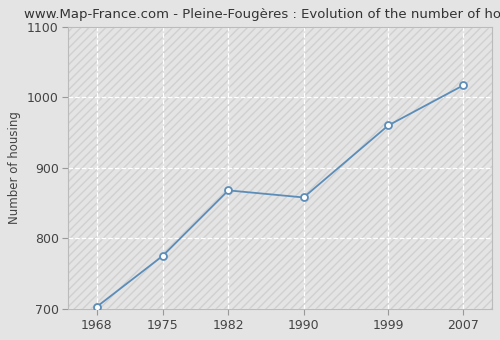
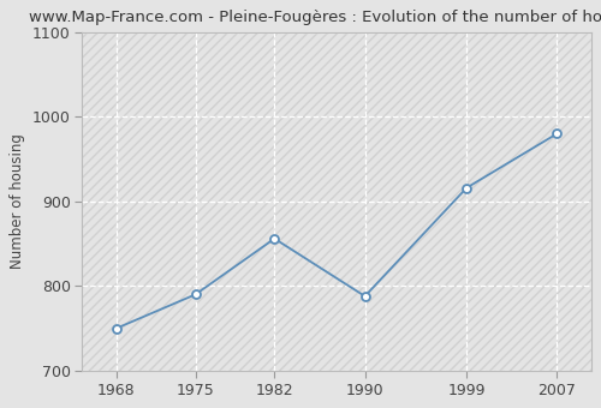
1968: 703 -> 750
1975: 775 -> 790
1982: 868 -> 856
1990: 858 -> 788
1999: 960 -> 916
2007: 1017 -> 980
